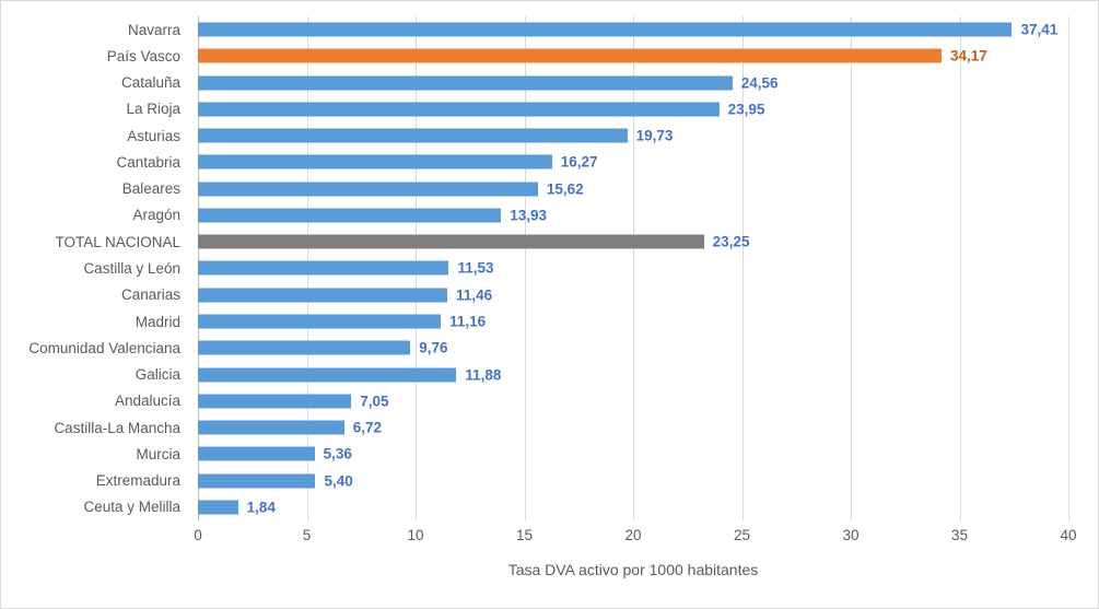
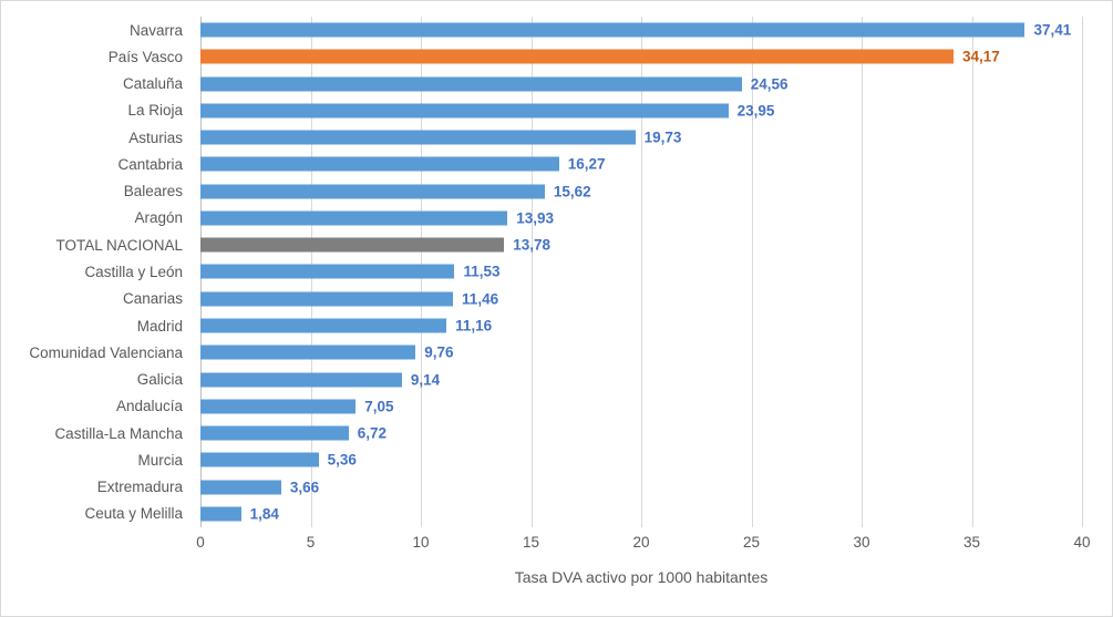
TOTAL NACIONAL: 23,25 -> 13,78
Galicia: 11,88 -> 9,14
Extremadura: 5,40 -> 3,66
